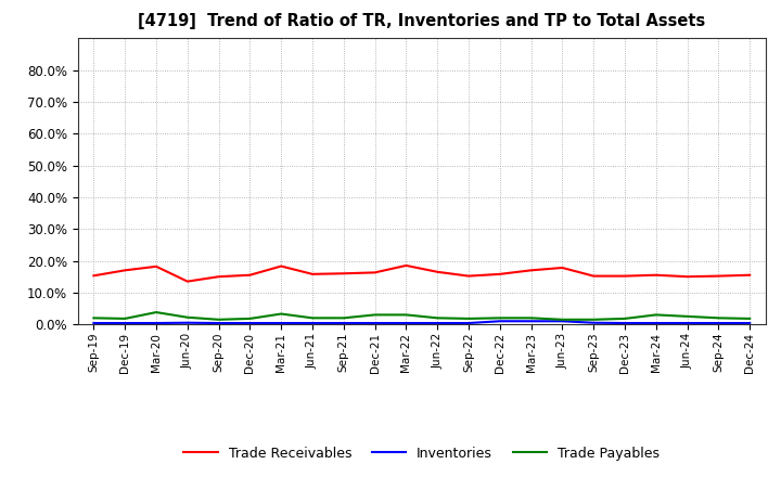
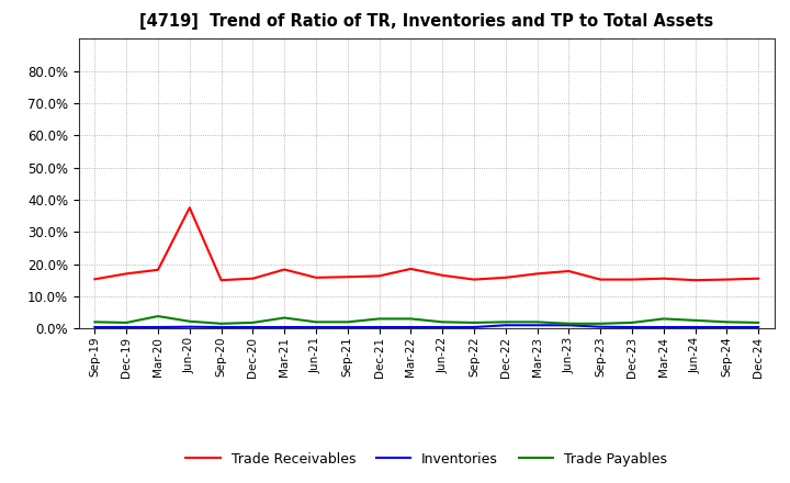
Trade Receivables/Jun-20: 13.5% -> 37.5%
